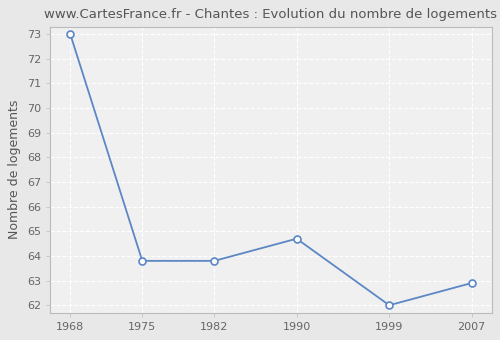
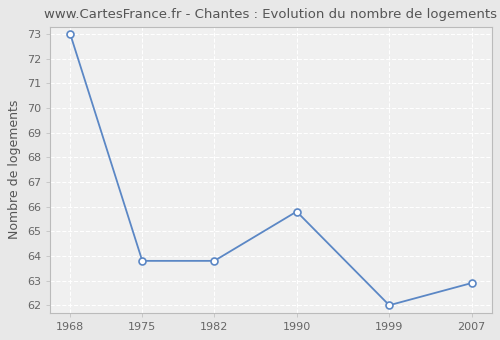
1990: 64.7 -> 65.8
